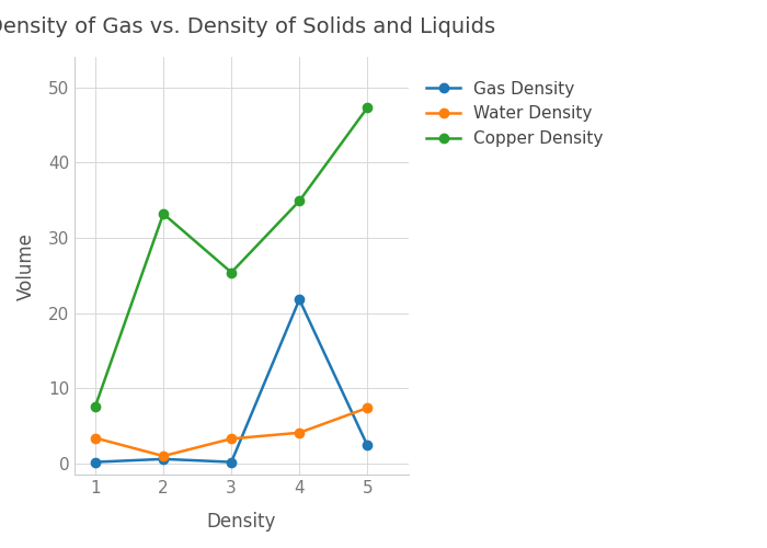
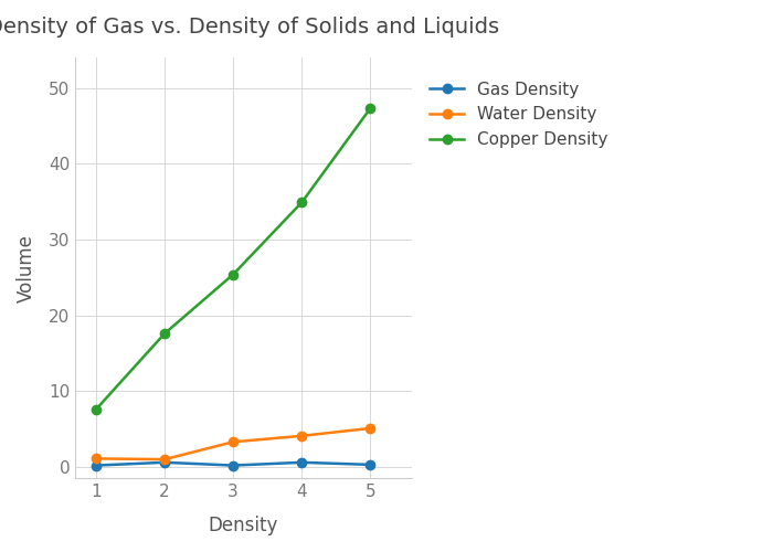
Water Density/1: 3.4 -> 1.1
Copper Density/2: 33.2 -> 17.6
Gas Density/4: 21.8 -> 0.6
Gas Density/5: 2.4 -> 0.3
Water Density/5: 7.4 -> 5.1
